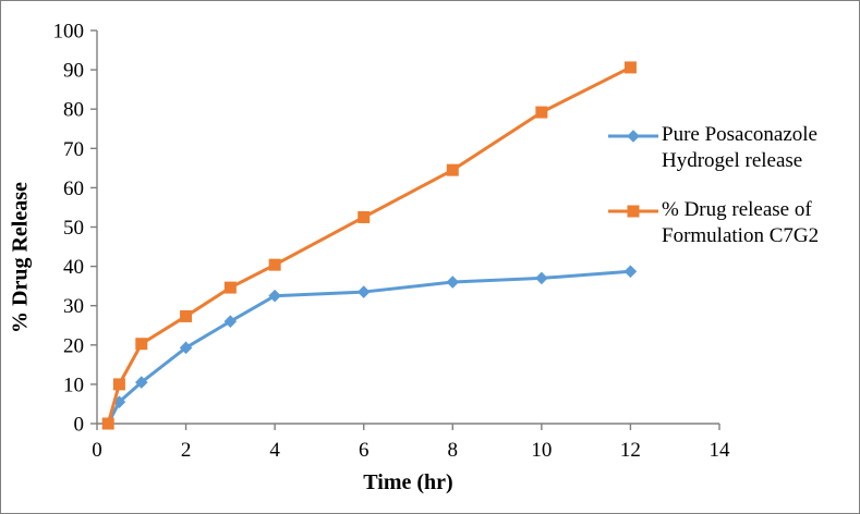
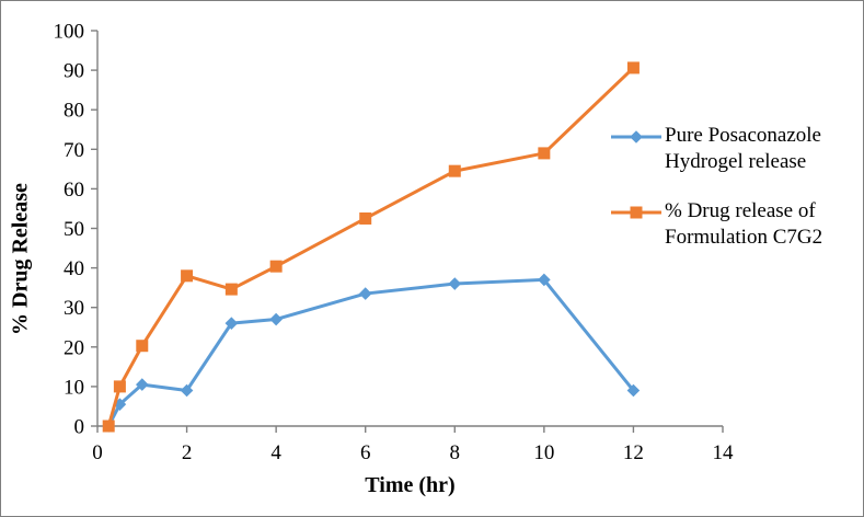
Pure Posaconazole Hydrogel release/2: 19 -> 9
% Drug release of Formulation C7G2/2: 27 -> 38
Pure Posaconazole Hydrogel release/4: 32 -> 27
% Drug release of Formulation C7G2/10: 79 -> 69
Pure Posaconazole Hydrogel release/12: 39 -> 9
